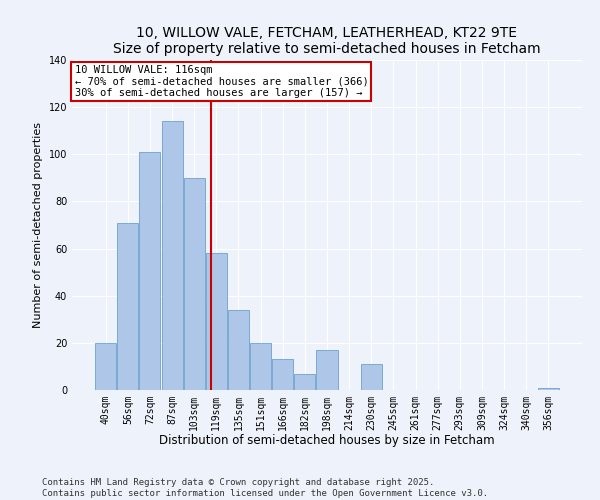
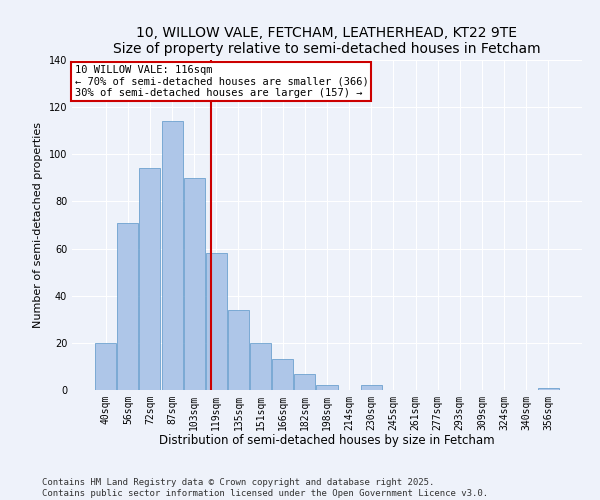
72sqm: 101 -> 94
198sqm: 17 -> 2
230sqm: 11 -> 2
